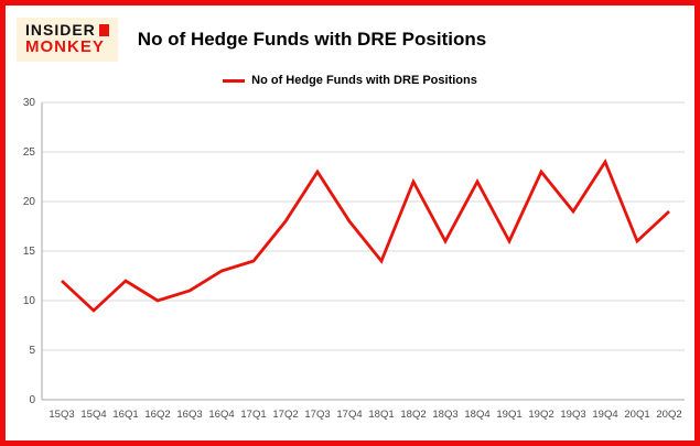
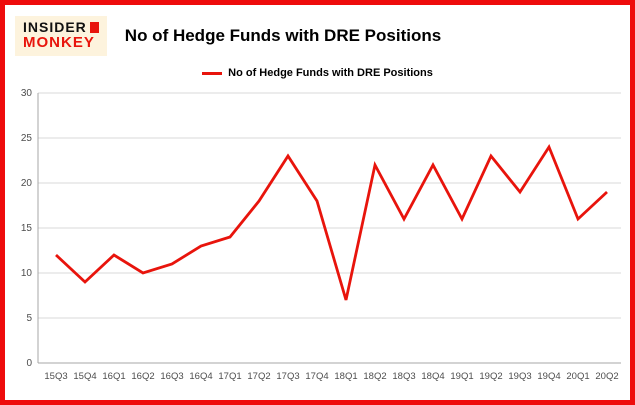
18Q1: 14 -> 7
